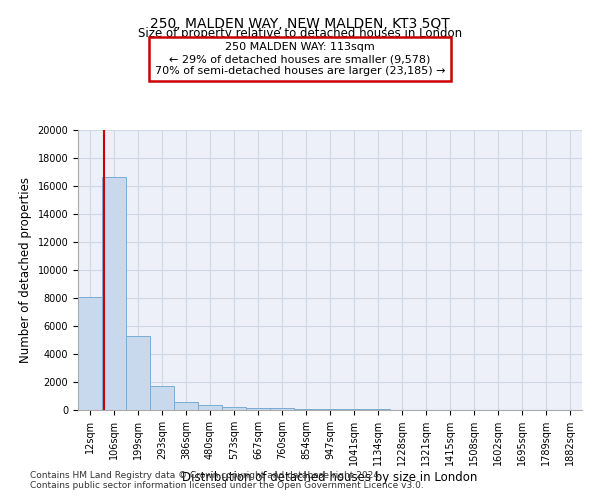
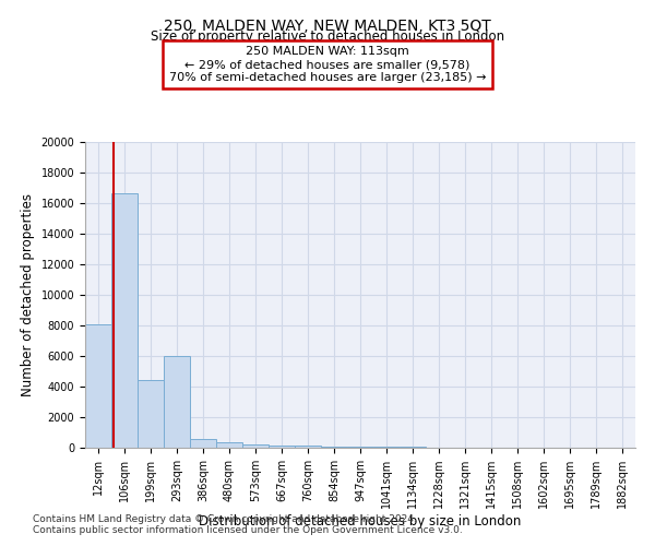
199sqm: 5300 -> 4400
293sqm: 1800 -> 6000
